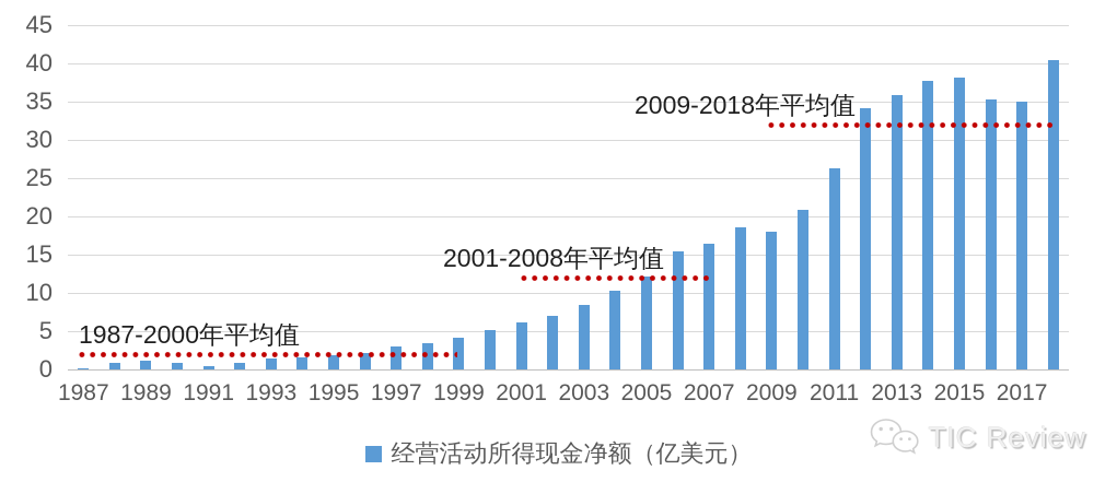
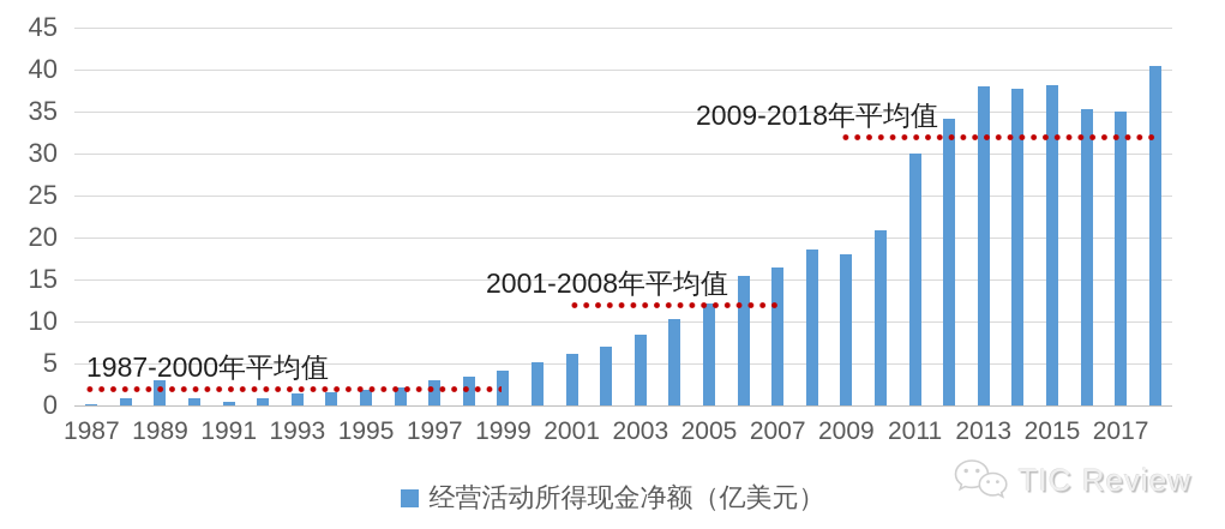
1989: 1 -> 3
2011: 26 -> 30
2013: 36 -> 38
